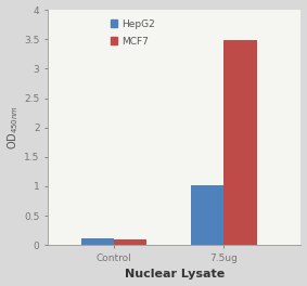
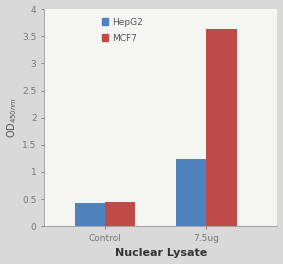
HepG2/Control: 0.12 -> 0.42
MCF7/Control: 0.10 -> 0.44
HepG2/7.5ug: 1.02 -> 1.24
MCF7/7.5ug: 3.48 -> 3.64
